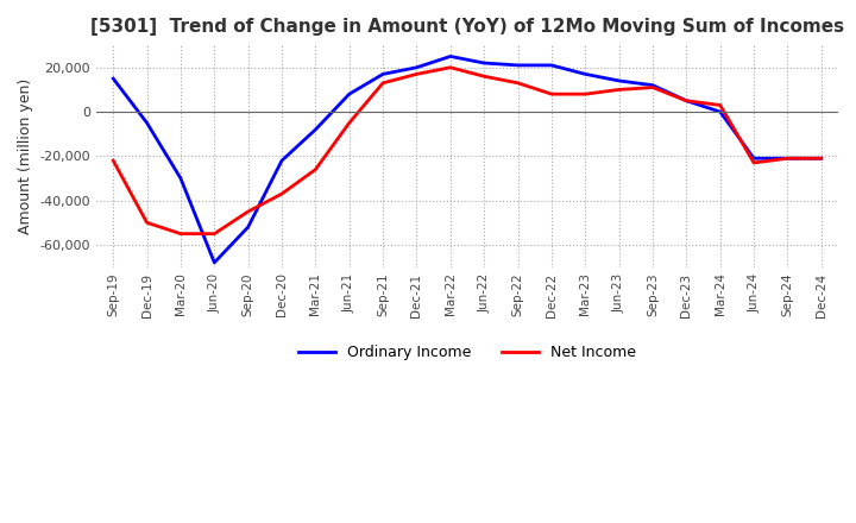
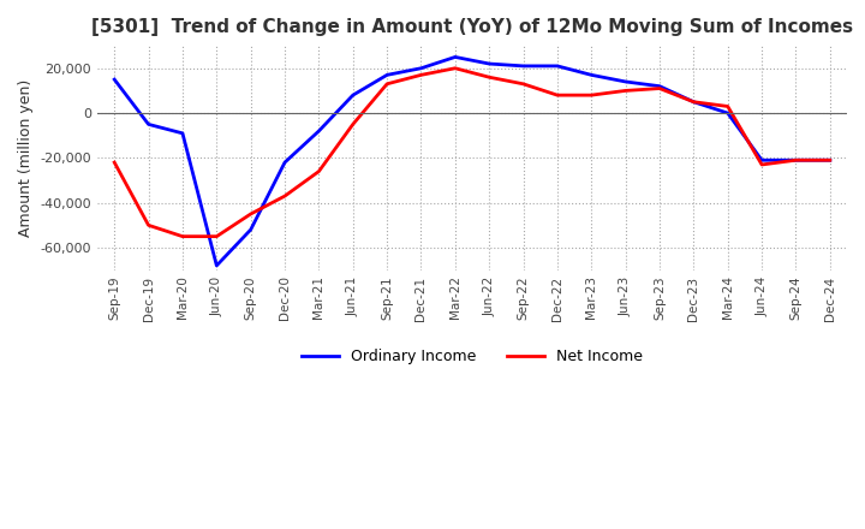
Ordinary Income/Mar-20: -30,000 -> -9,000
